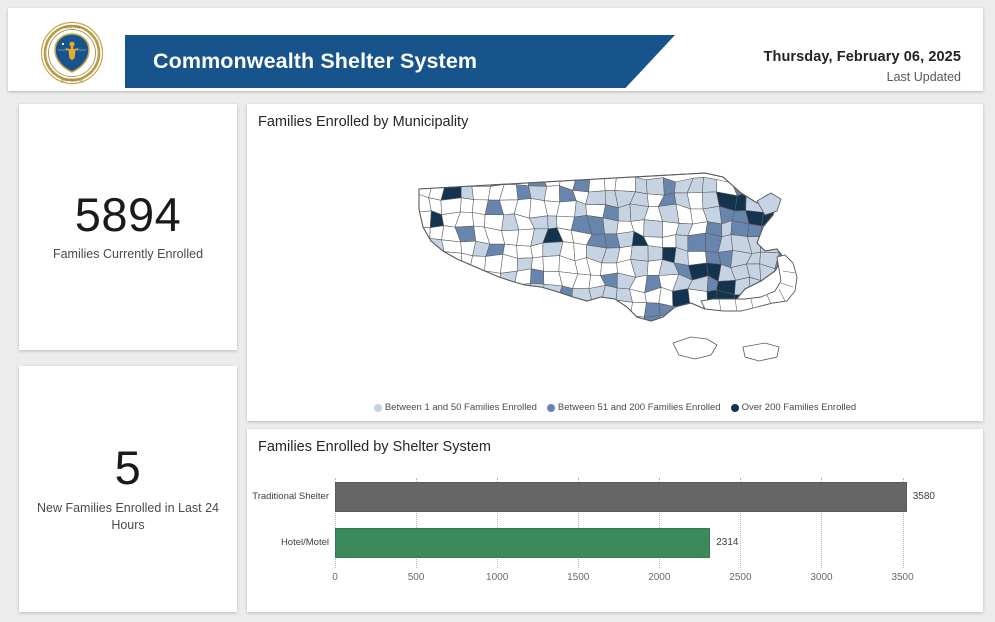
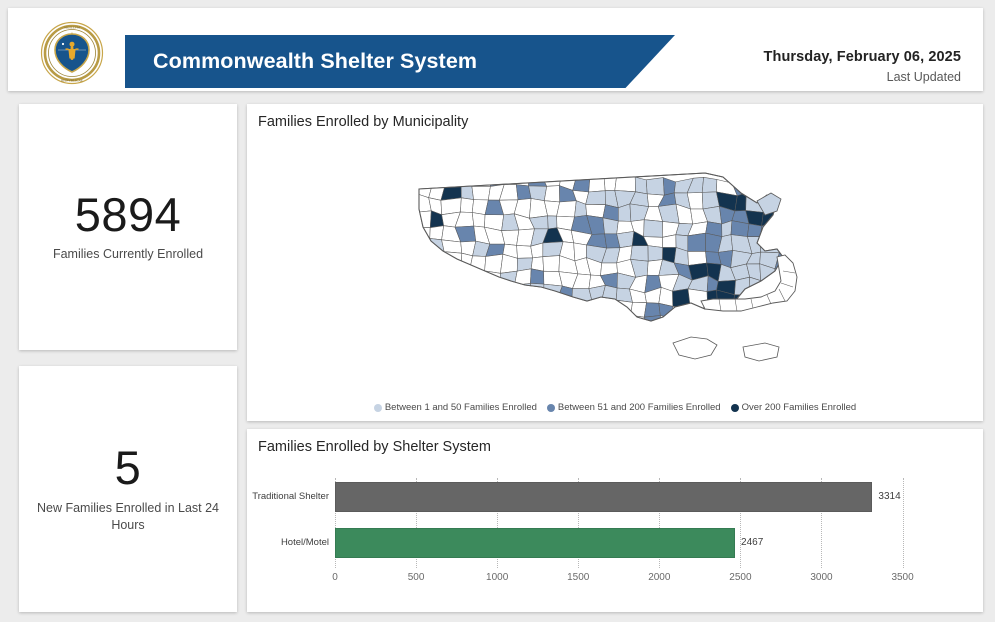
Traditional Shelter: 3580 -> 3314
Hotel/Motel: 2314 -> 2467
